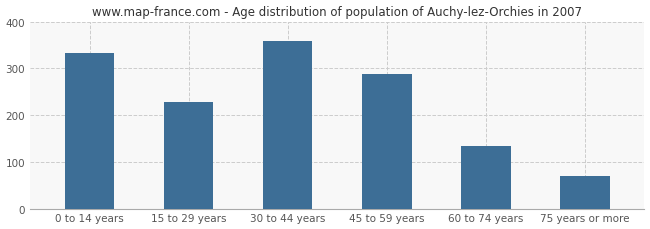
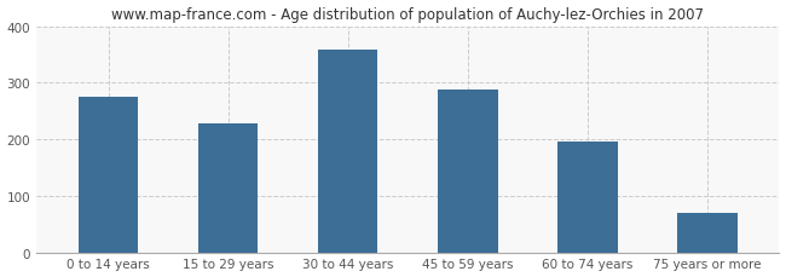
0 to 14 years: 332 -> 275
60 to 74 years: 133 -> 195
